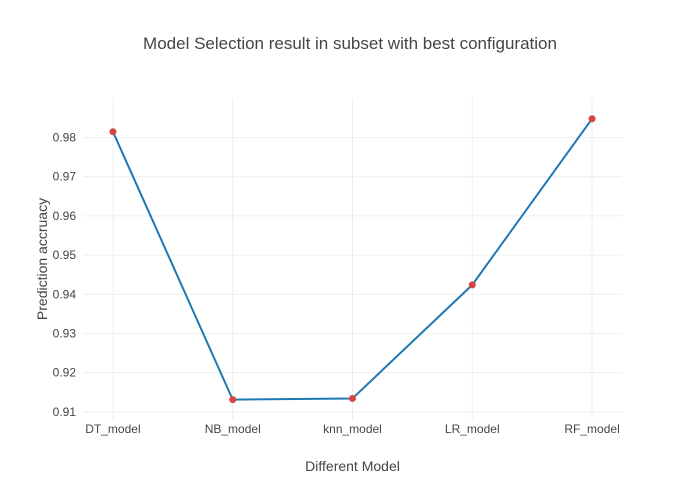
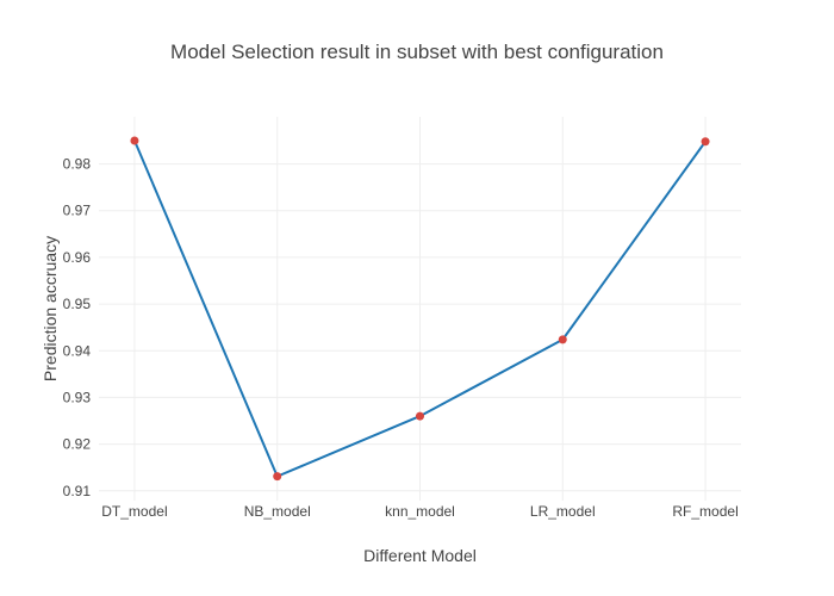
DT_model: 0.982 -> 0.985
knn_model: 0.913 -> 0.926
